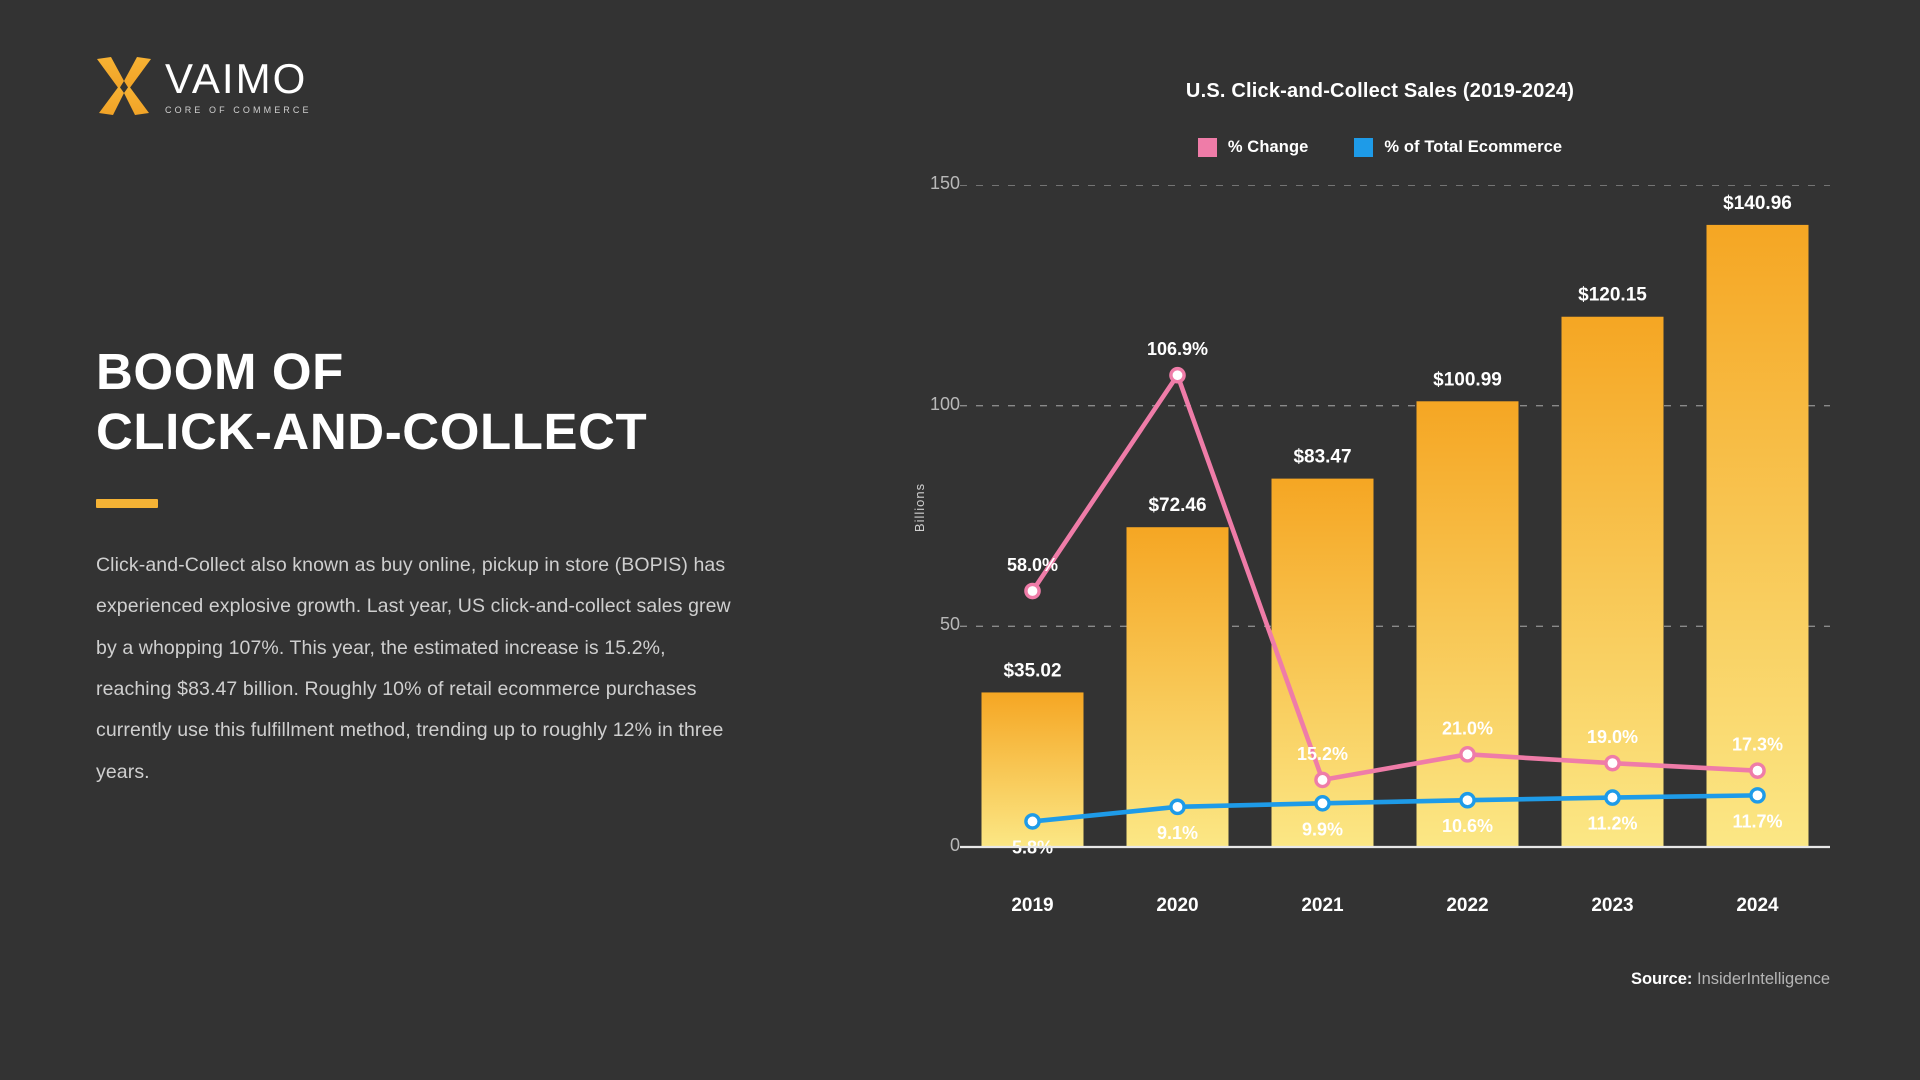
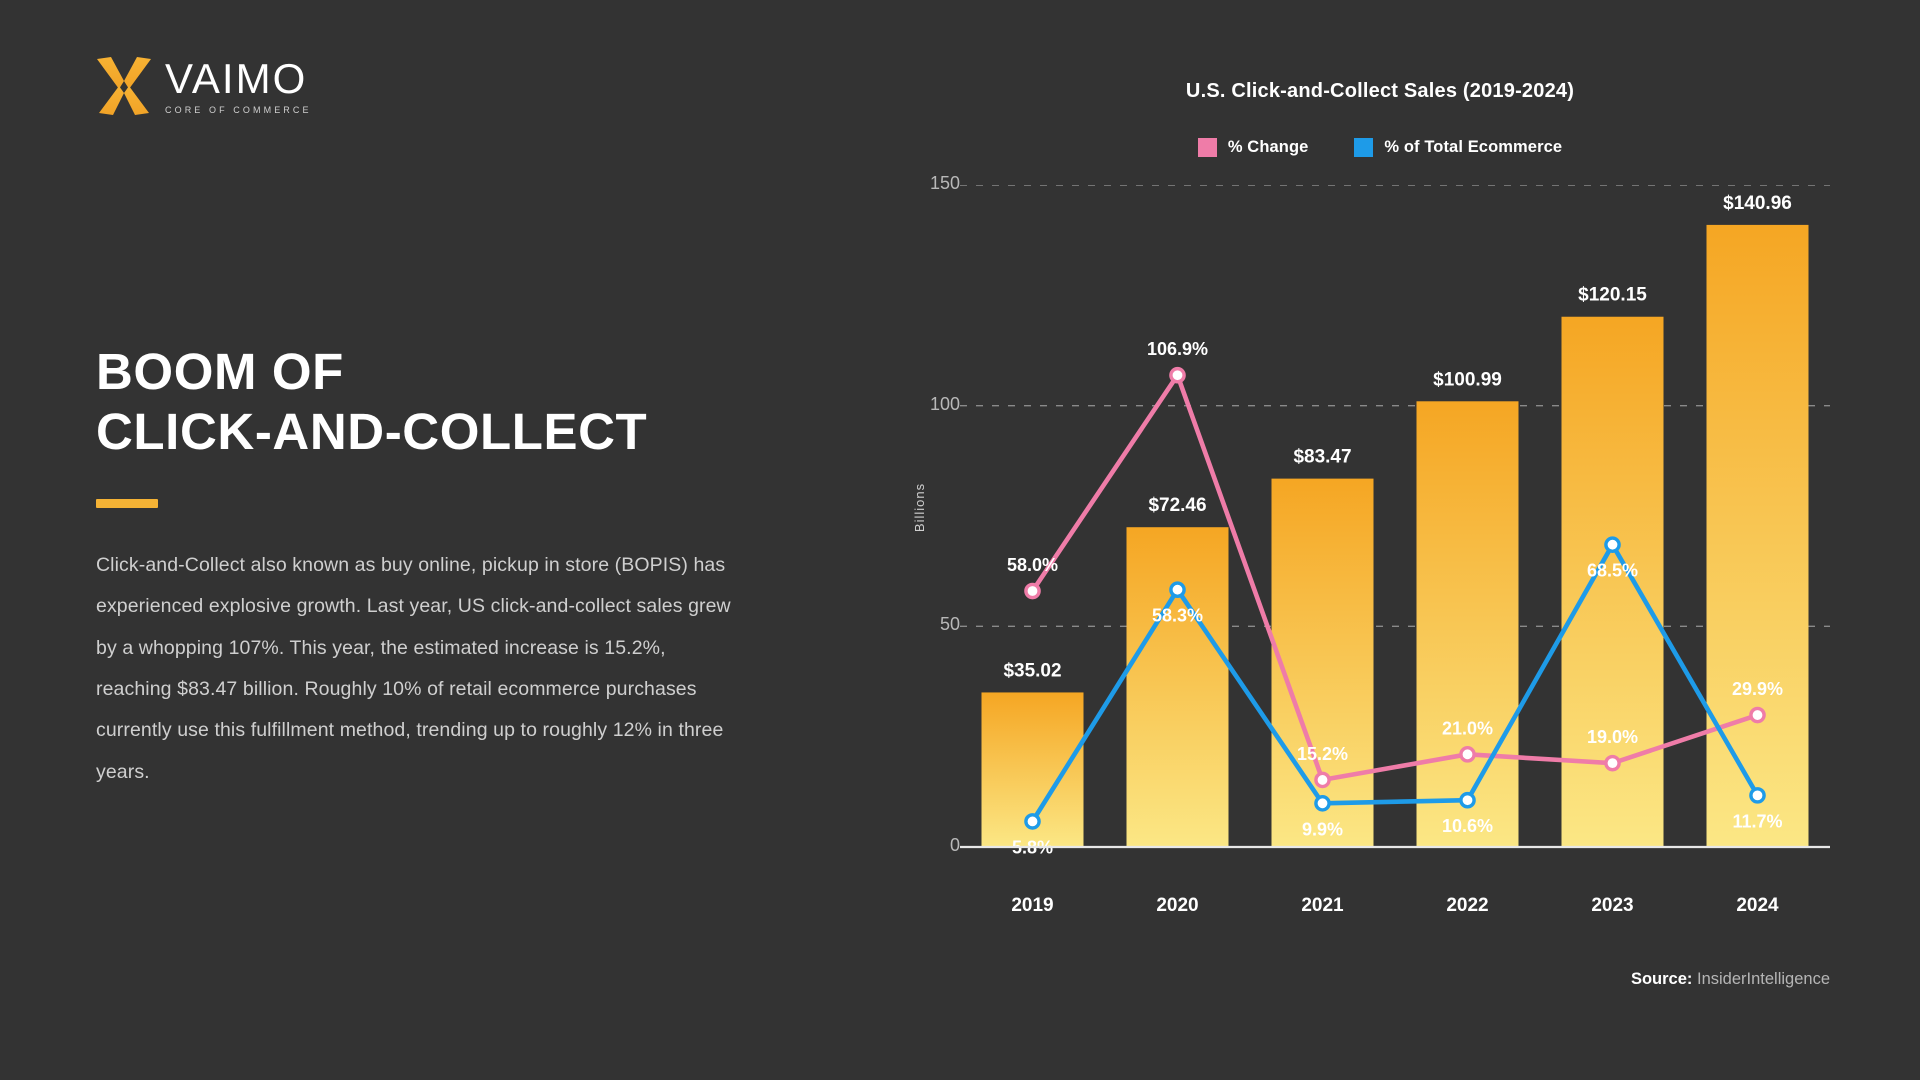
% of Total Ecommerce/2020: 9.1% -> 58.3%
% of Total Ecommerce/2023: 11.2% -> 68.5%
% Change/2024: 17.3% -> 29.9%
